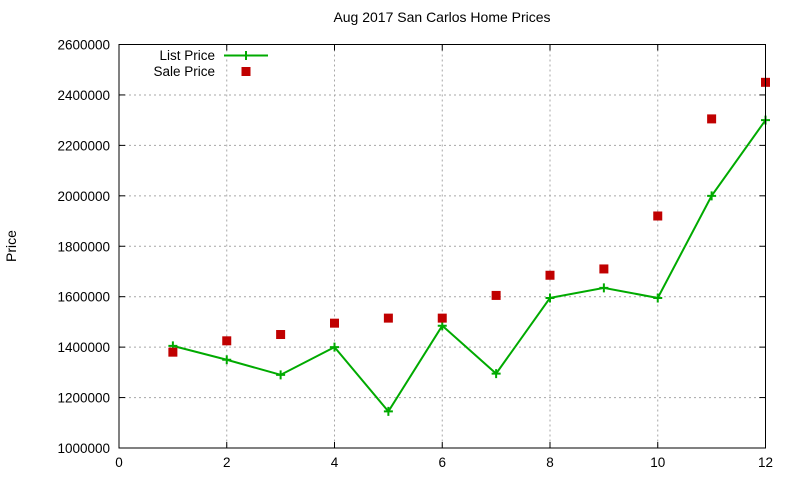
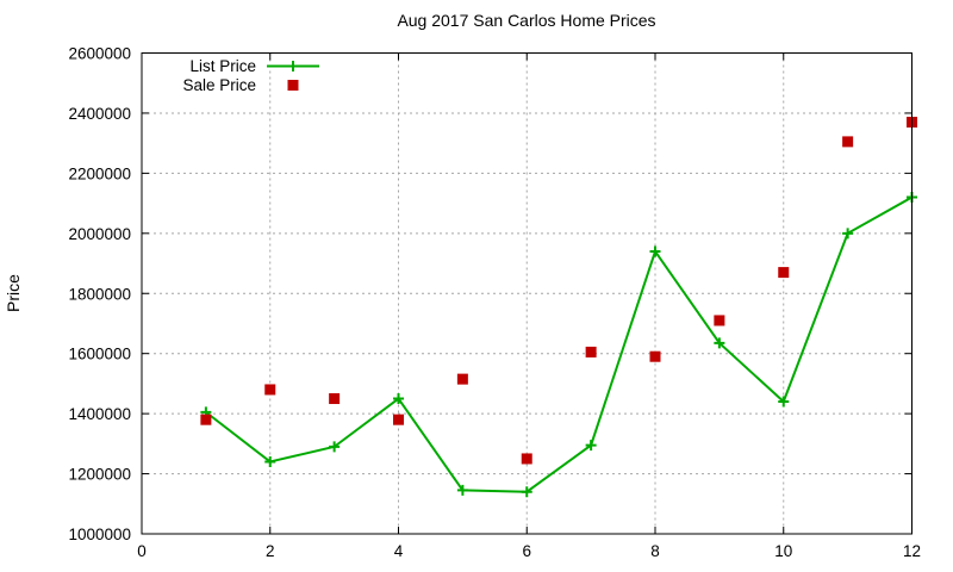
List Price/2: 1350000 -> 1240000
Sale Price/2: 1420000 -> 1480000
List Price/4: 1400000 -> 1450000
Sale Price/4: 1500000 -> 1380000
List Price/6: 1480000 -> 1140000
Sale Price/6: 1520000 -> 1250000
List Price/8: 1600000 -> 1940000
Sale Price/8: 1680000 -> 1590000
List Price/10: 1600000 -> 1440000
Sale Price/10: 1920000 -> 1870000
List Price/12: 2300000 -> 2120000
Sale Price/12: 2450000 -> 2370000
